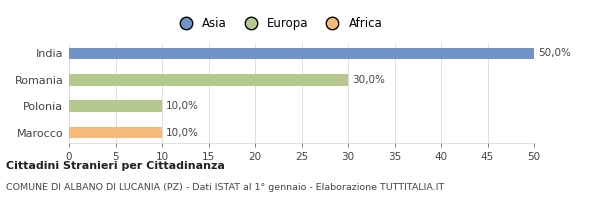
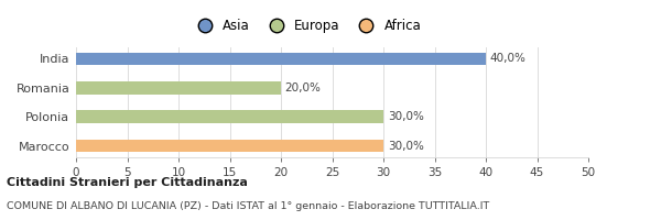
India: 50,0% -> 40,0%
Romania: 30,0% -> 20,0%
Polonia: 10,0% -> 30,0%
Marocco: 10,0% -> 30,0%
